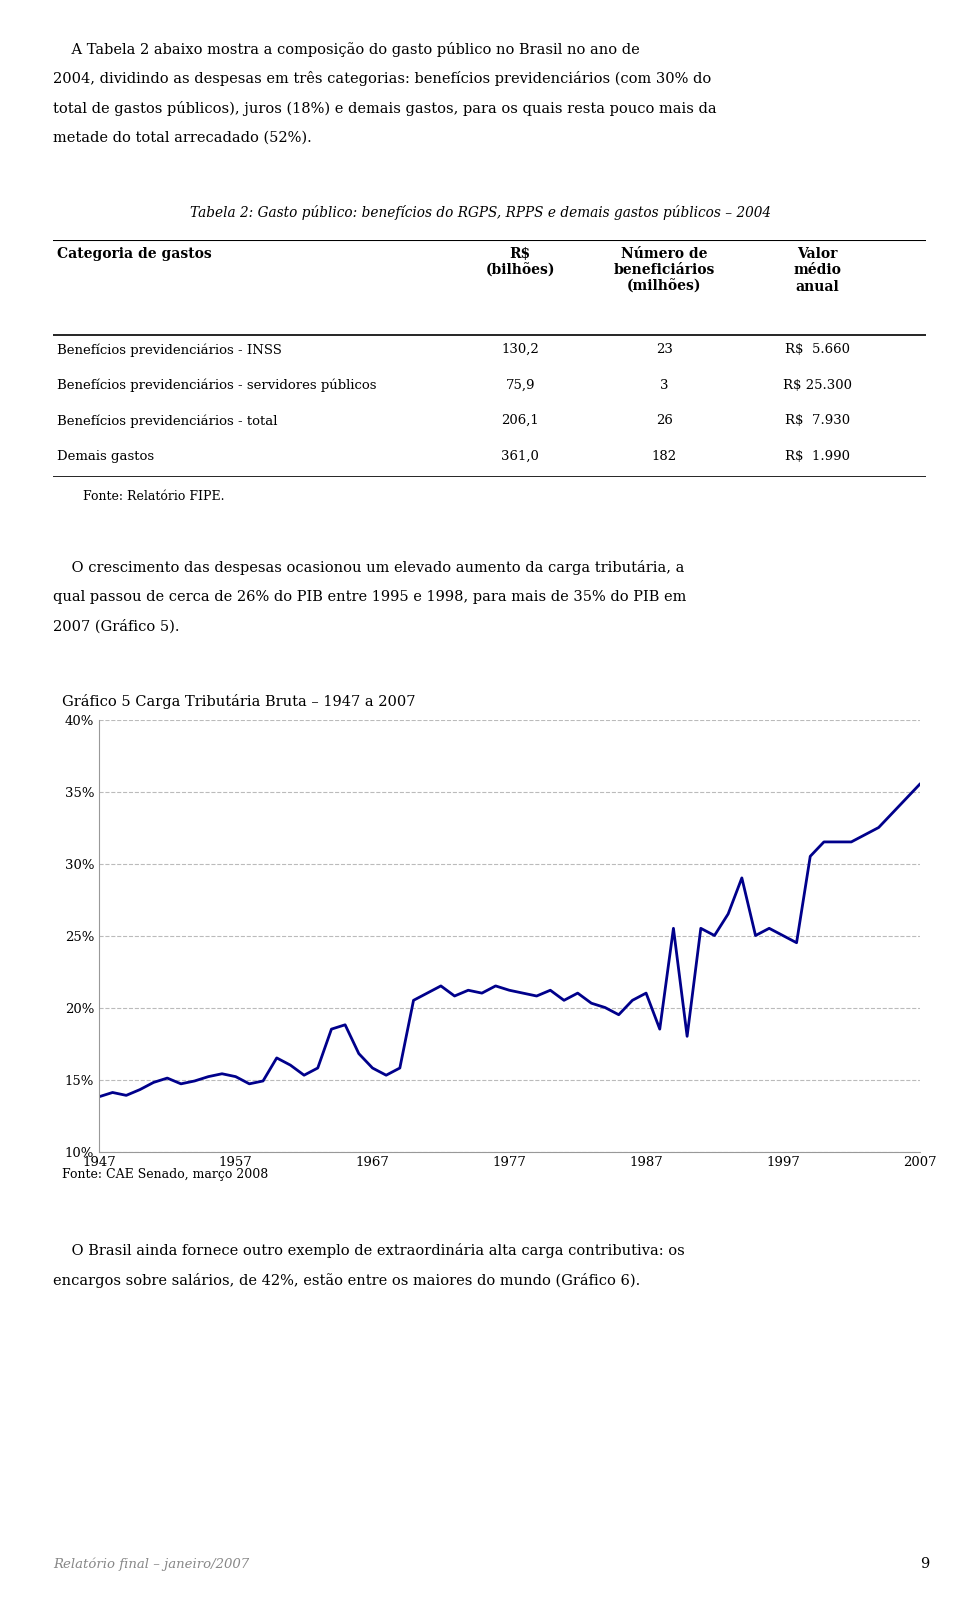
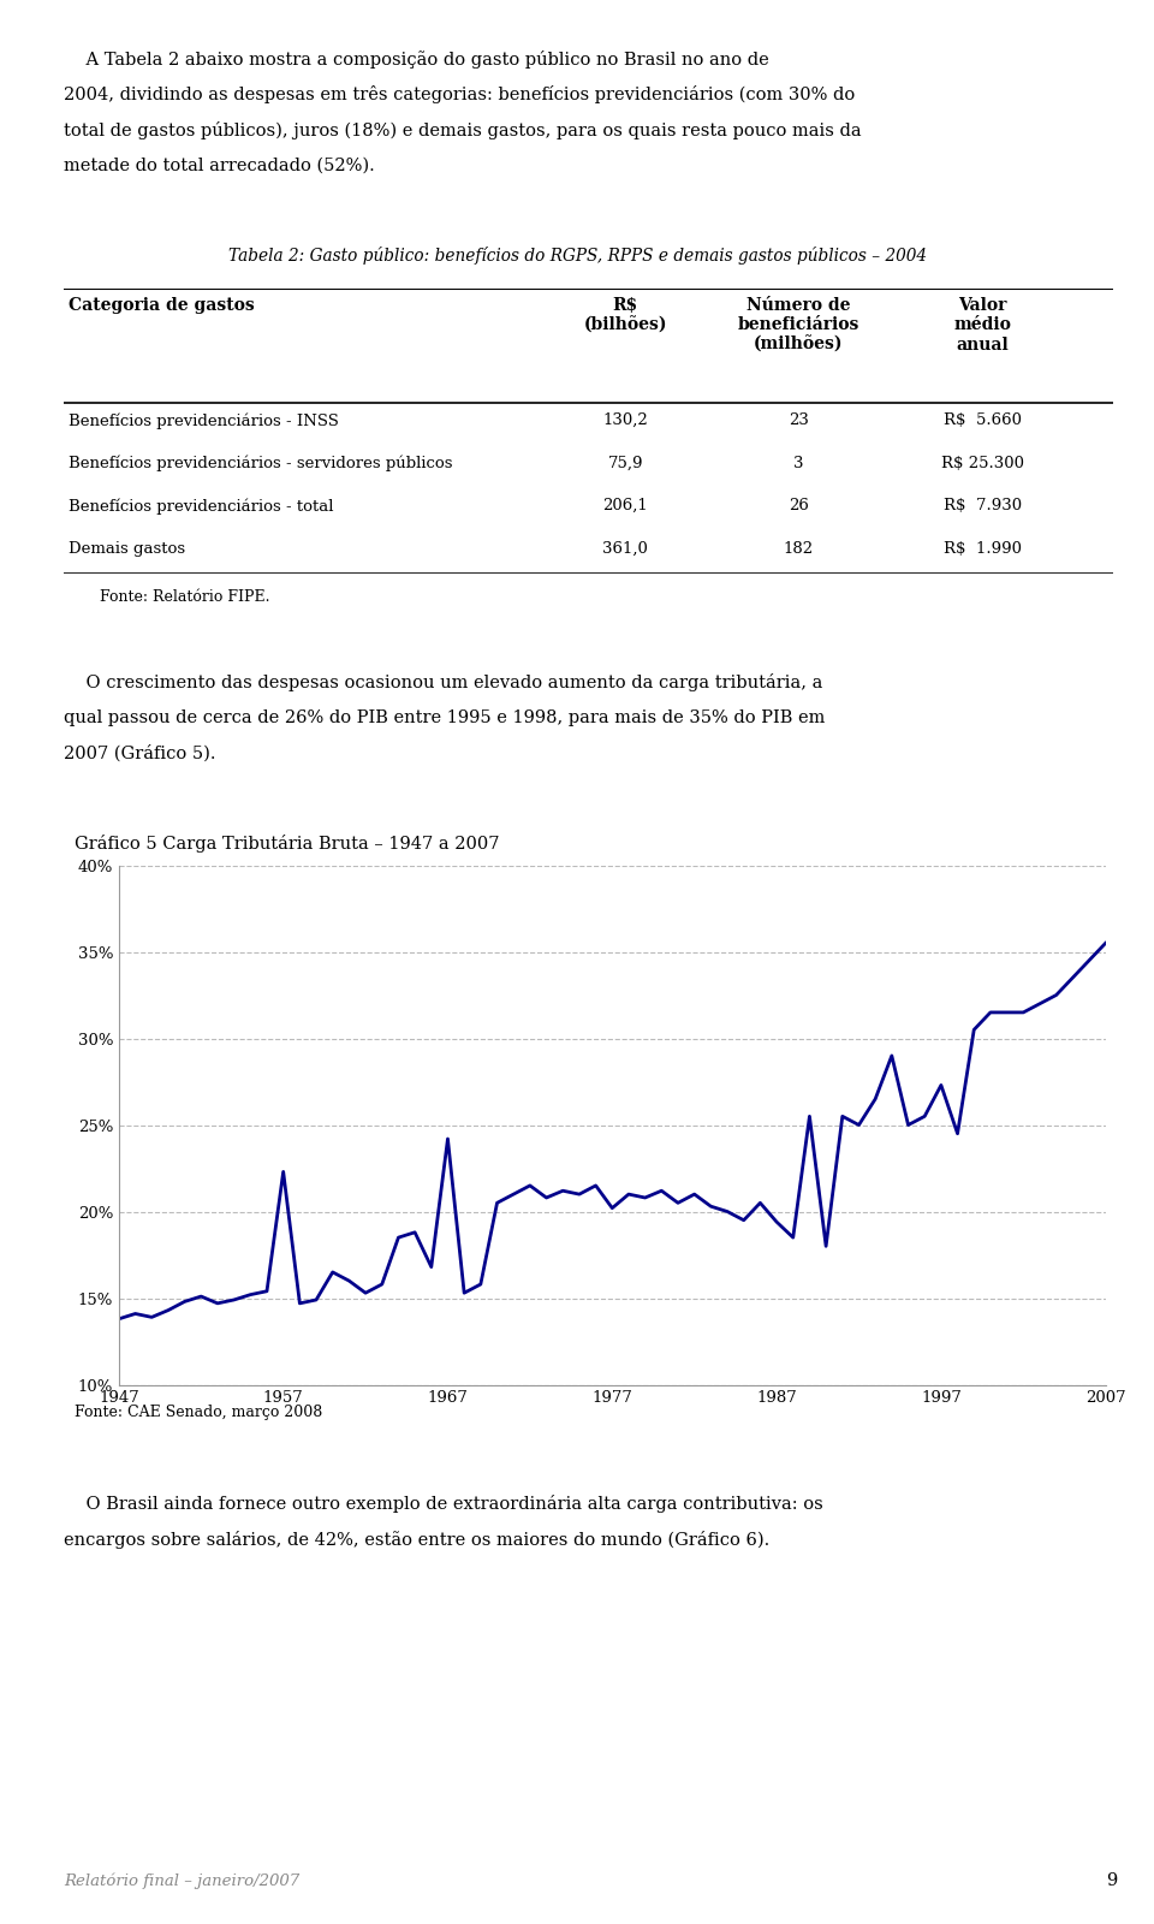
1957: 15.2% -> 22.3%
1967: 15.8% -> 24.2%
1977: 21.2% -> 20.2%
1987: 21.0% -> 19.4%
1997: 25.0% -> 27.3%
